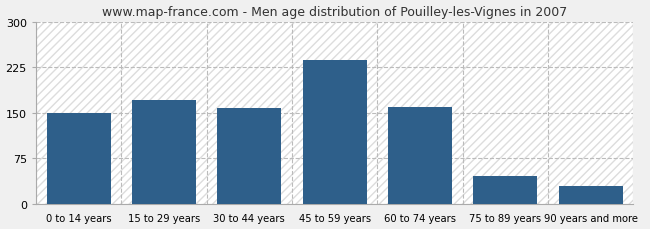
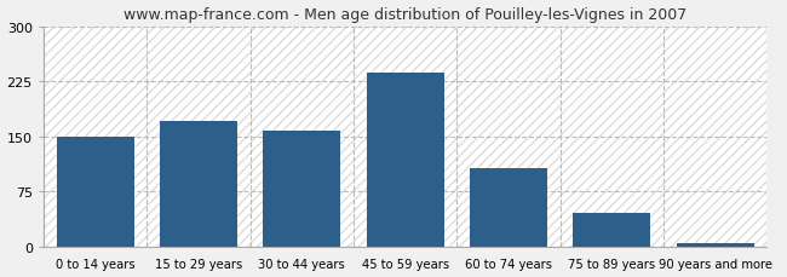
60 to 74 years: 160 -> 107
90 years and more: 30 -> 5
